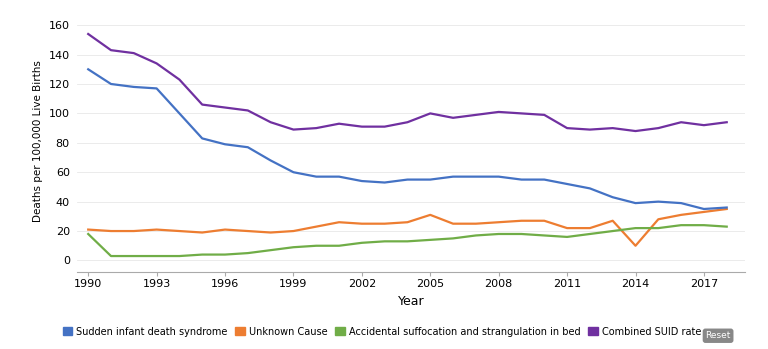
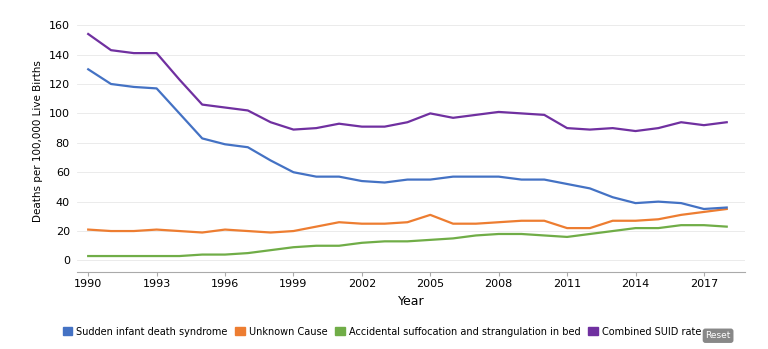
Accidental suffocation and strangulation in bed/1990: 18 -> 3
Combined SUID rate/1993: 134 -> 141
Unknown Cause/2014: 10 -> 27
